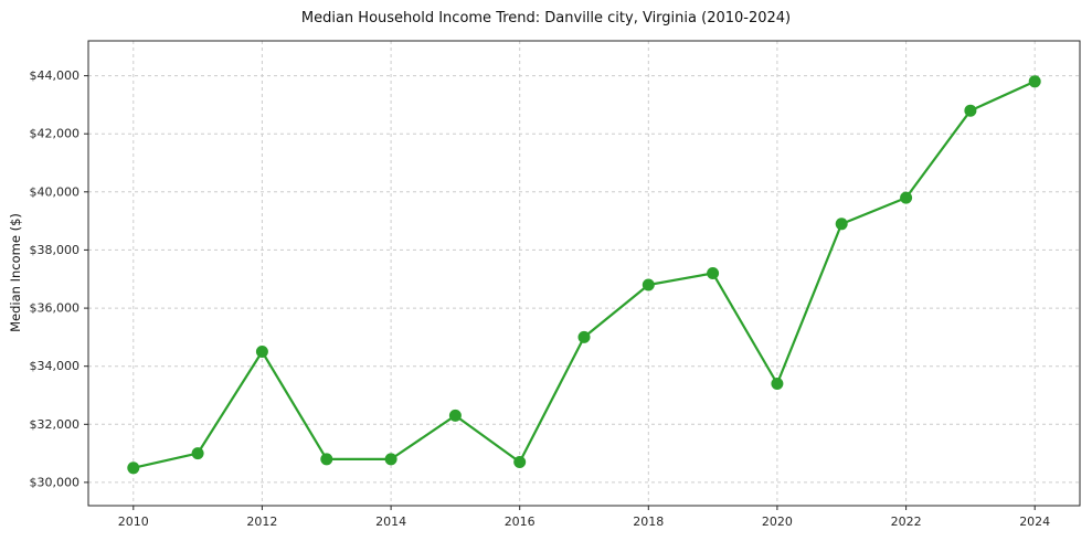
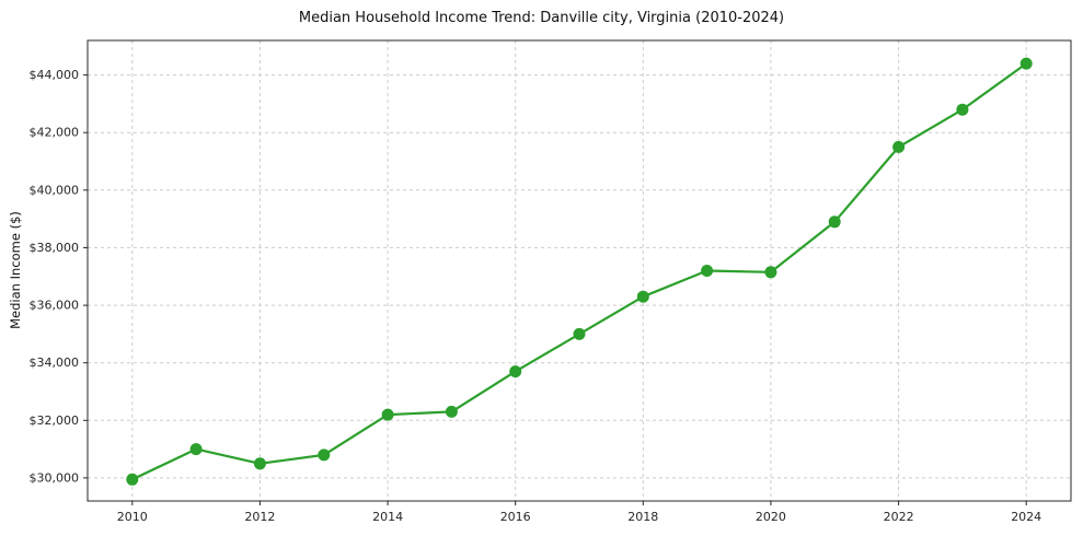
2010: $30500 -> $30000
2012: $34500 -> $30500
2014: $30800 -> $32200
2016: $30700 -> $33700
2018: $36800 -> $36300
2020: $33400 -> $37200
2022: $39800 -> $41500
2024: $43800 -> $44400
